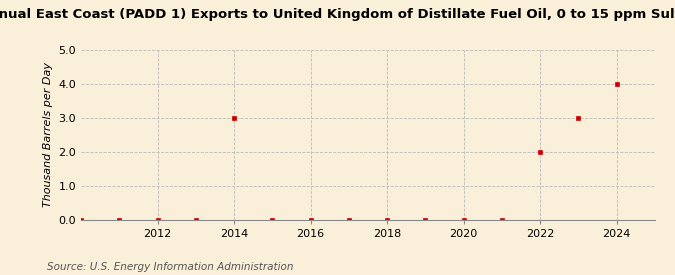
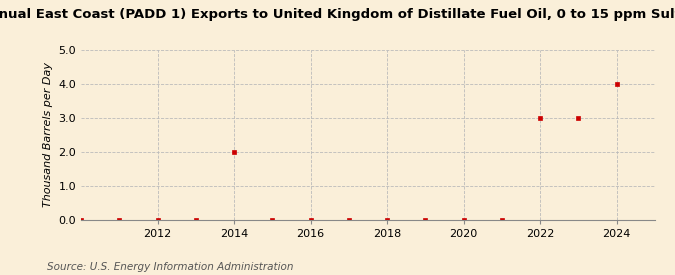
2014: 3 -> 2
2022: 2 -> 3
